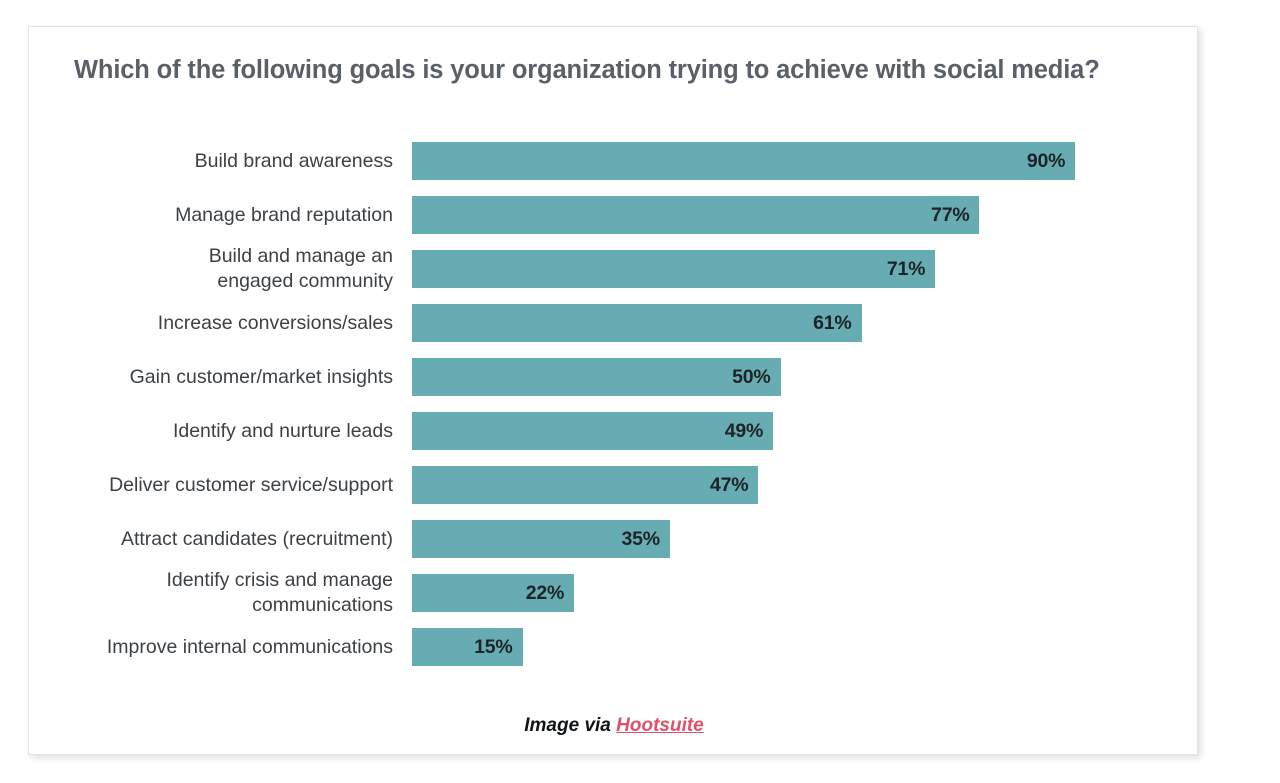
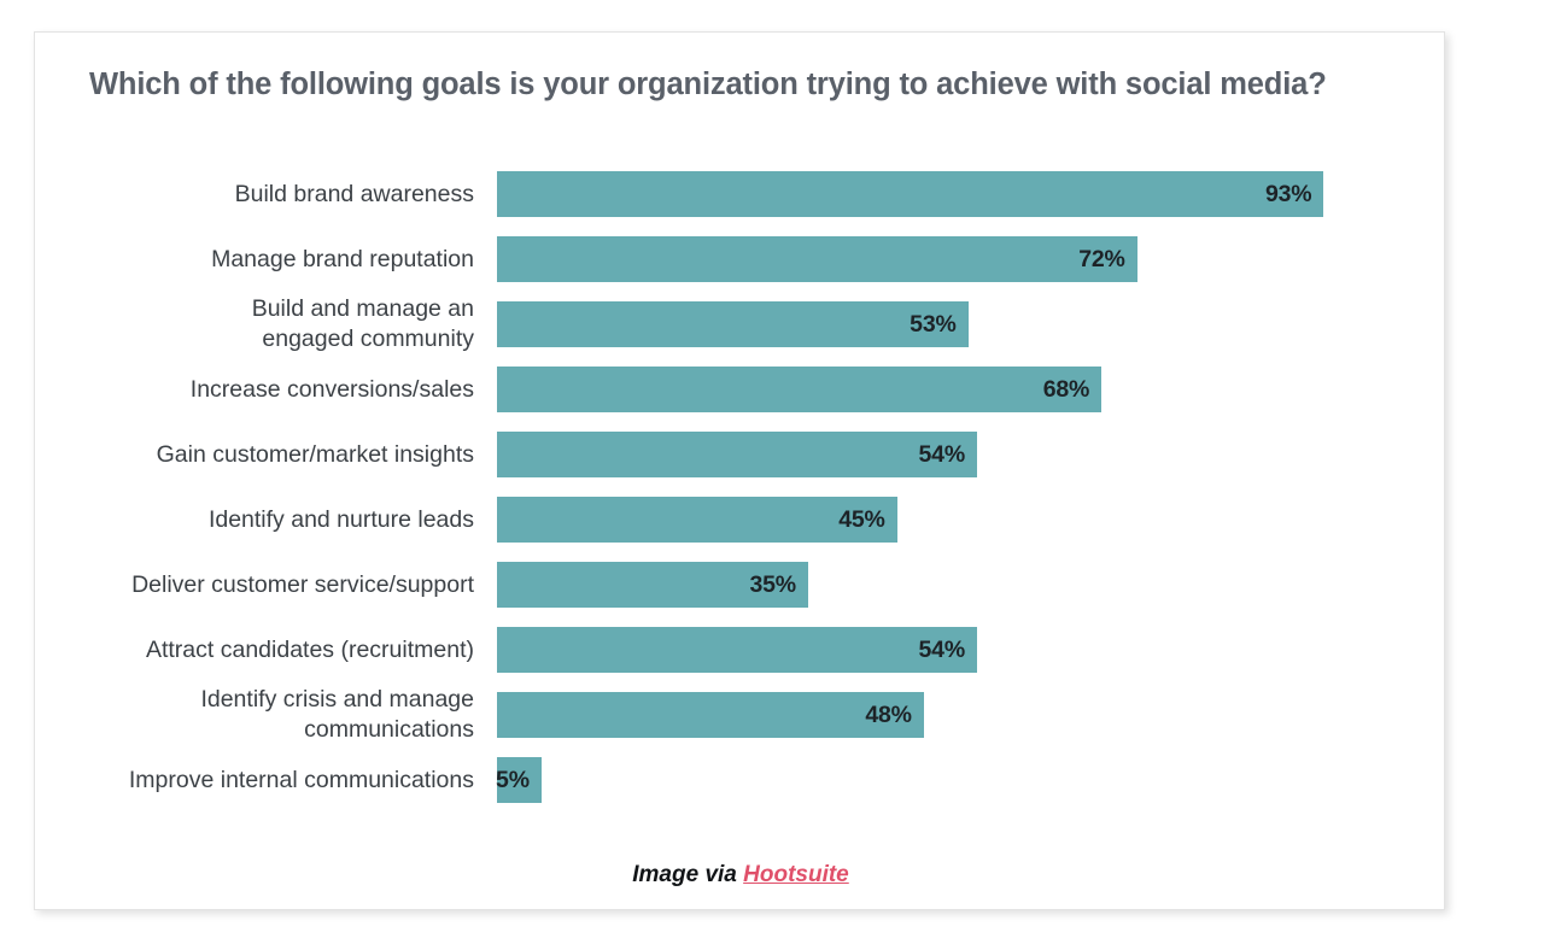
Build brand awareness: 90% -> 93%
Manage brand reputation: 77% -> 72%
Build and manage an engaged community: 71% -> 53%
Increase conversions/sales: 61% -> 68%
Gain customer/market insights: 50% -> 54%
Identify and nurture leads: 49% -> 45%
Deliver customer service/support: 47% -> 35%
Attract candidates (recruitment): 35% -> 54%
Identify crisis and manage communications: 22% -> 48%
Improve internal communications: 15% -> 5%
